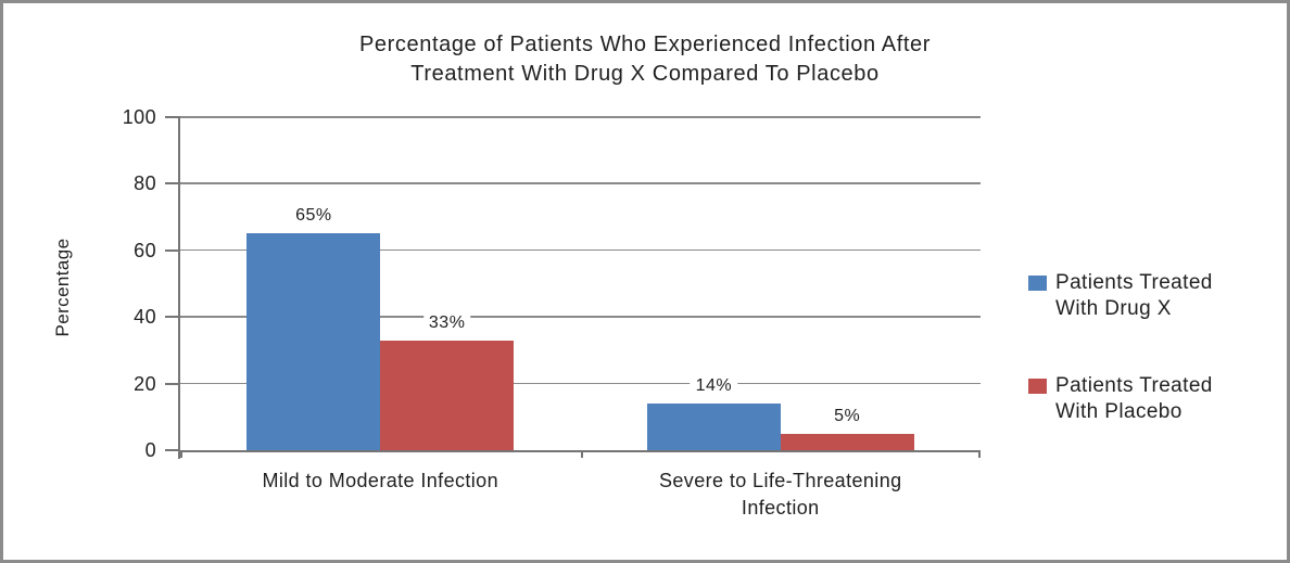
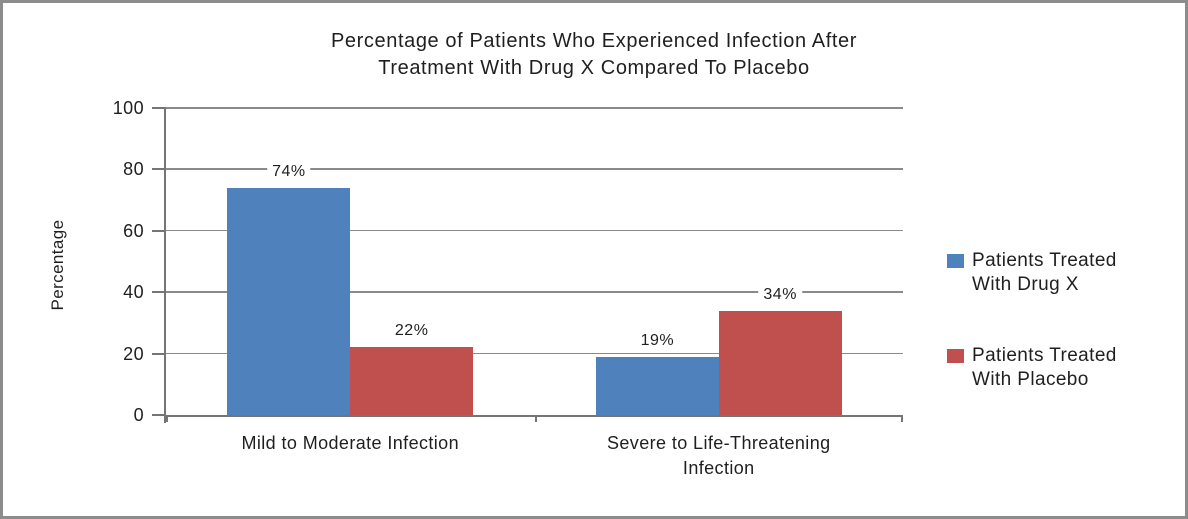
Patients Treated With Drug X/Mild to Moderate Infection: 65% -> 74%
Patients Treated With Placebo/Mild to Moderate Infection: 33% -> 22%
Patients Treated With Drug X/Severe to Life-Threatening Infection: 14% -> 19%
Patients Treated With Placebo/Severe to Life-Threatening Infection: 5% -> 34%
